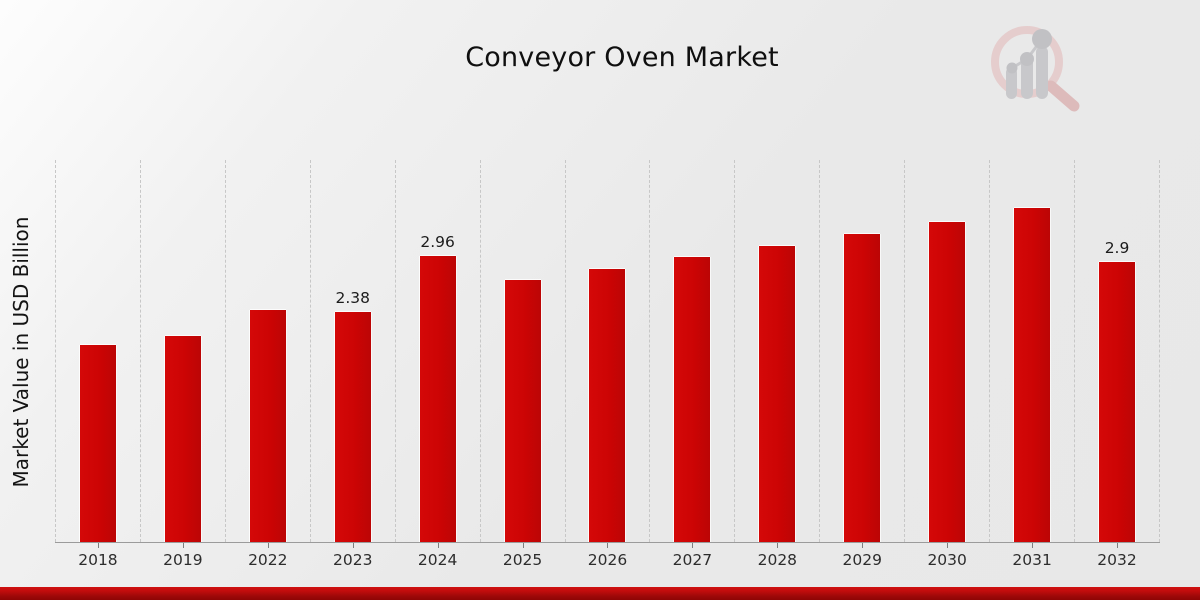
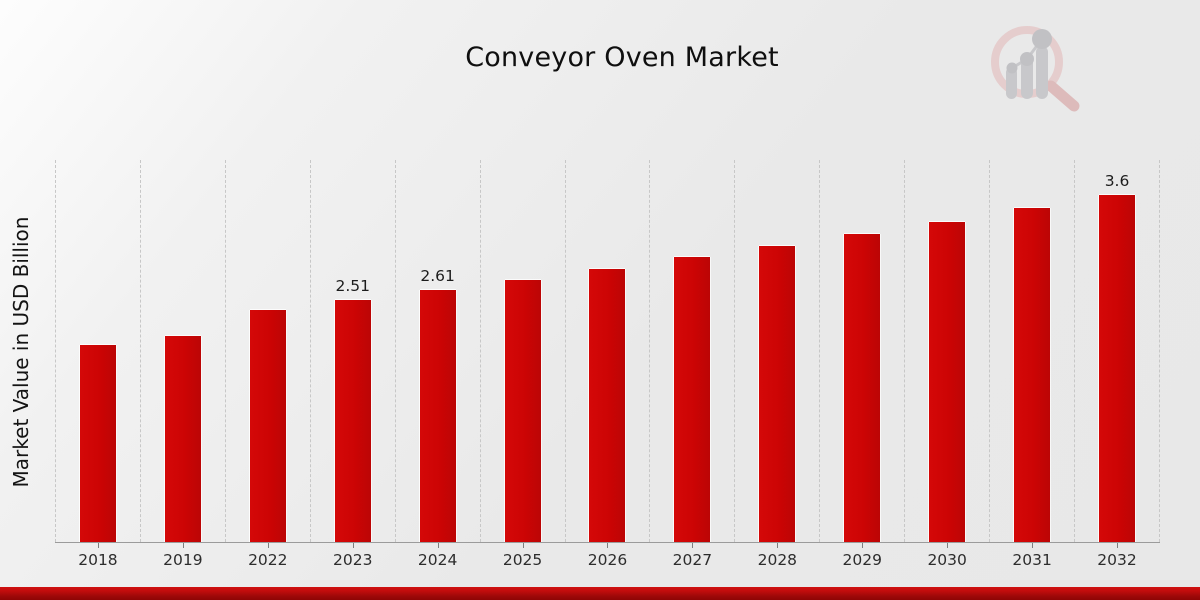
2023: 2.38 -> 2.51
2024: 2.96 -> 2.61
2032: 2.9 -> 3.6
